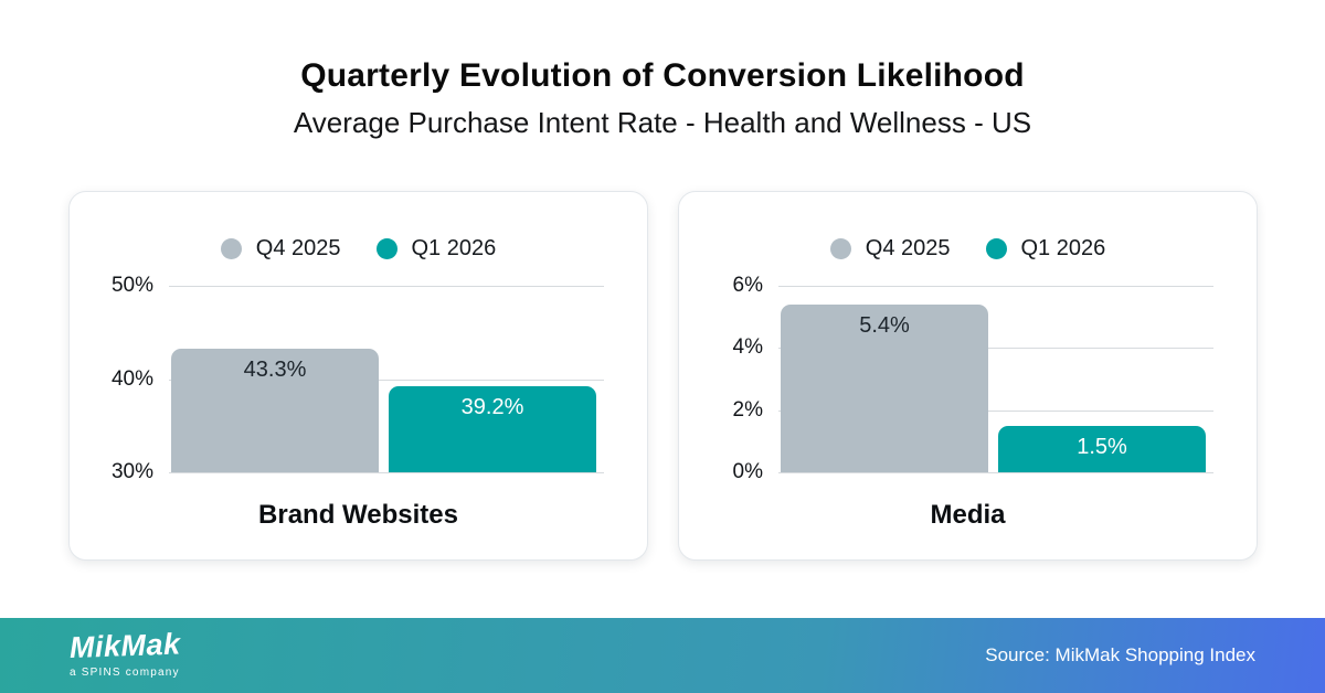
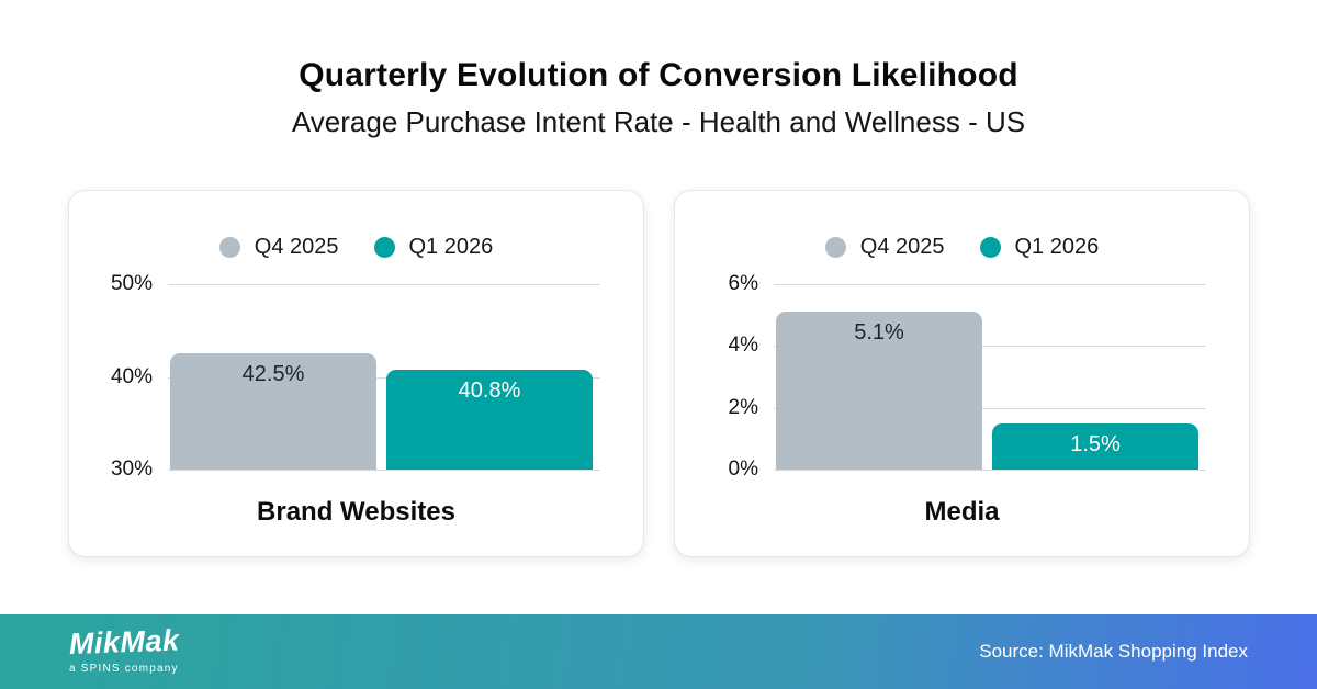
Brand Websites/Q4 2025: 43.3% -> 42.5%
Brand Websites/Q1 2026: 39.2% -> 40.8%
Media/Q4 2025: 5.4% -> 5.1%
